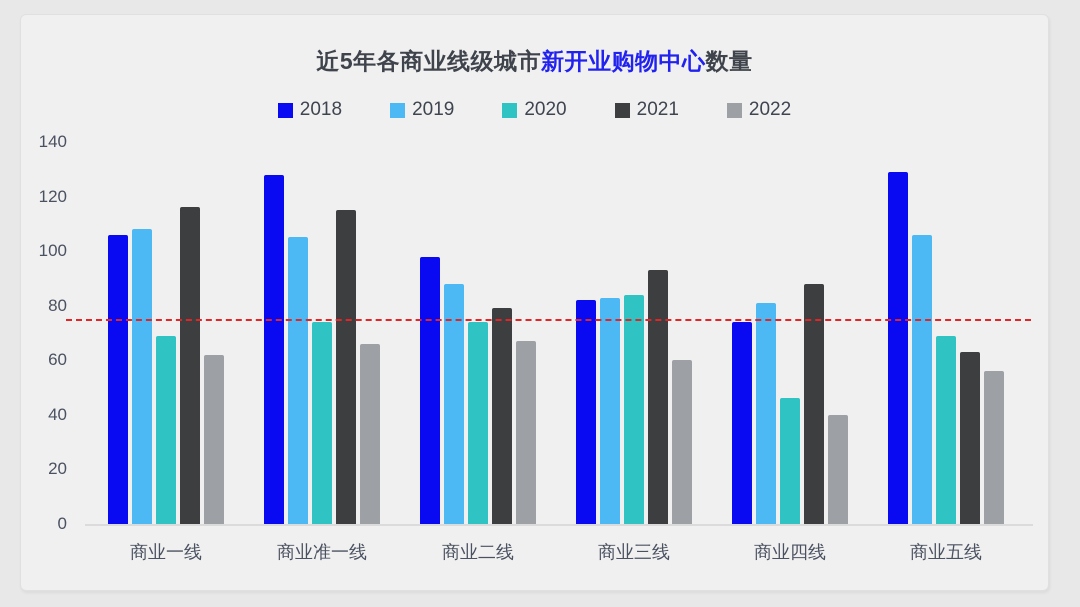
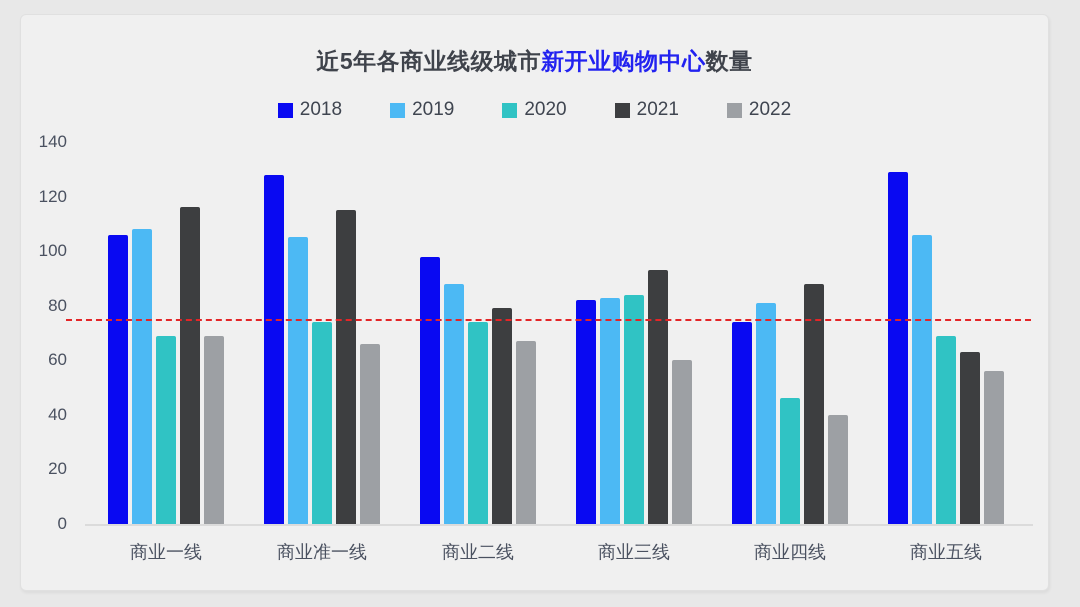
2022/商业一线: 62 -> 69
